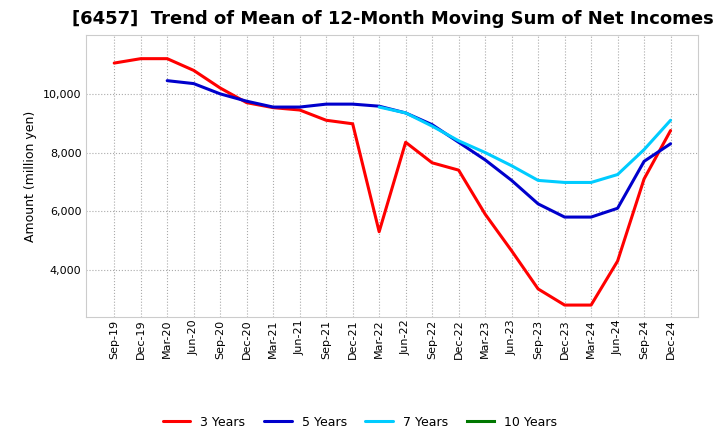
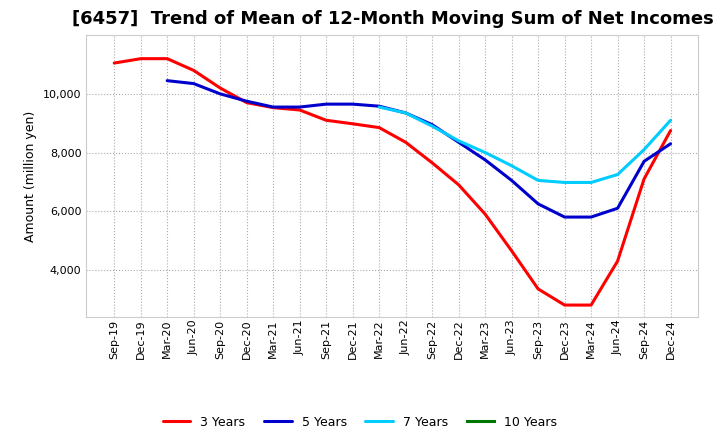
3 Years/Mar-22: 5,300 -> 8,850
3 Years/Dec-22: 7,400 -> 6,900
